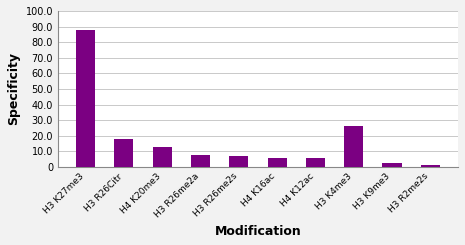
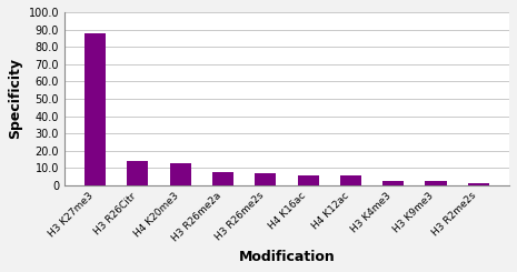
H3 R26Citr: 18 -> 14
H3 K4me3: 26 -> 2
